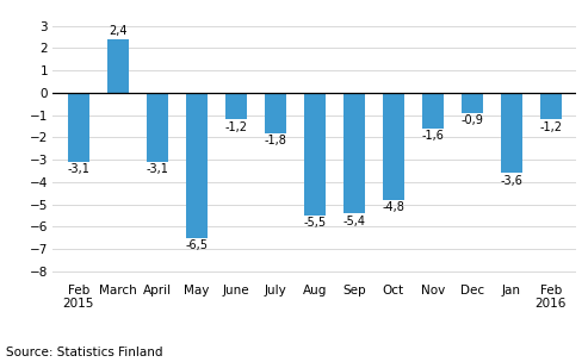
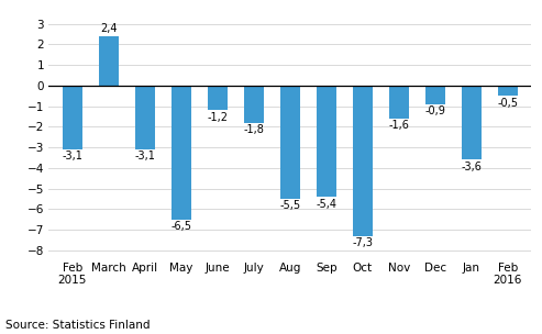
Oct: -4,8 -> -7,3
Feb 2016: -1,2 -> -0,5
